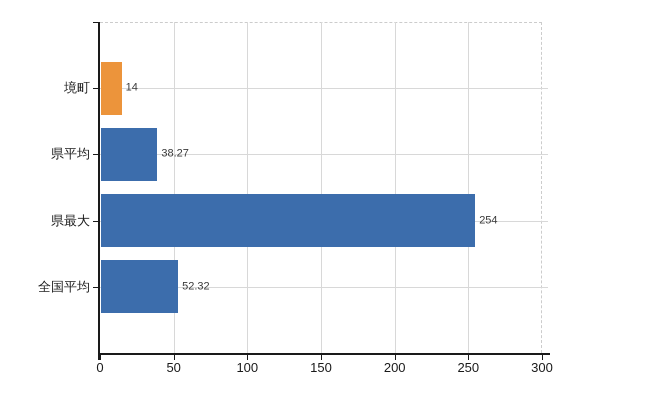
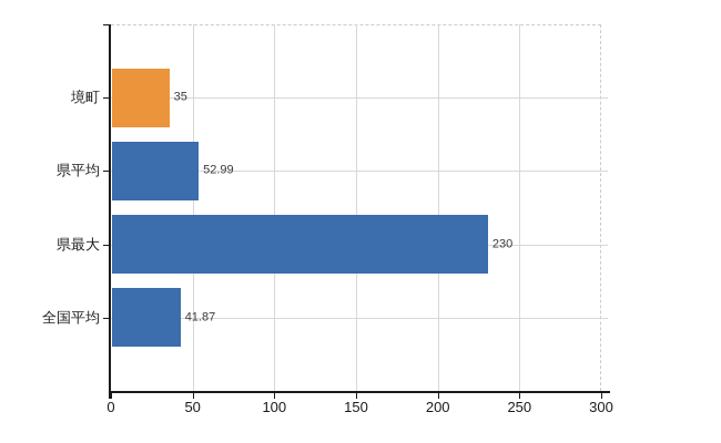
境町: 14 -> 35
県平均: 38.27 -> 52.99
県最大: 254 -> 230
全国平均: 52.32 -> 41.87
